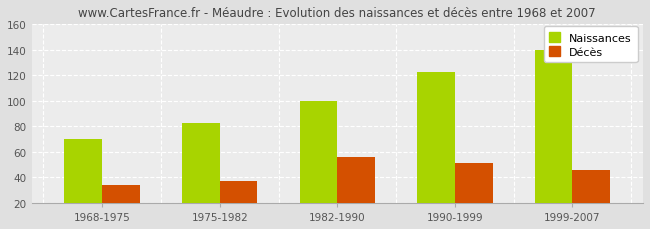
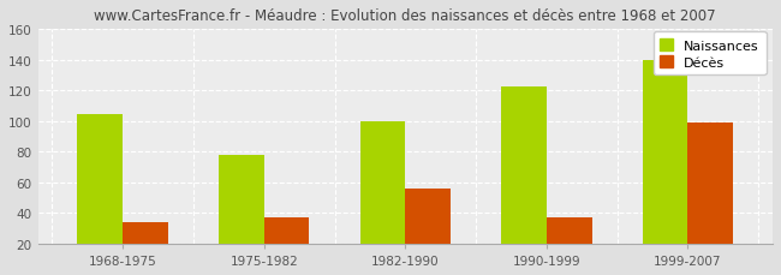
Naissances/1968-1975: 70 -> 105
Naissances/1975-1982: 83 -> 78
Décès/1990-1999: 51 -> 37
Décès/1999-2007: 46 -> 99
